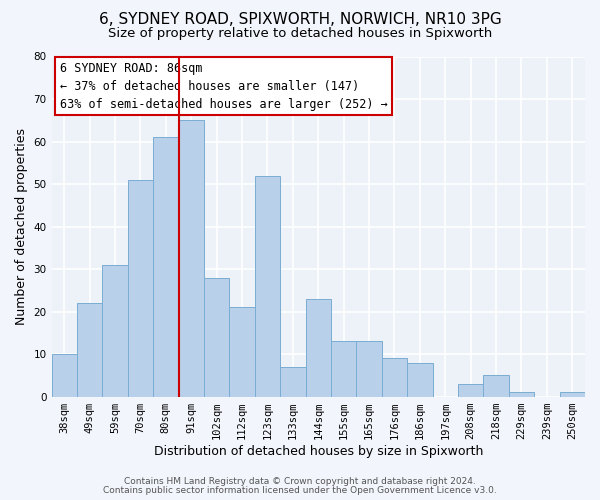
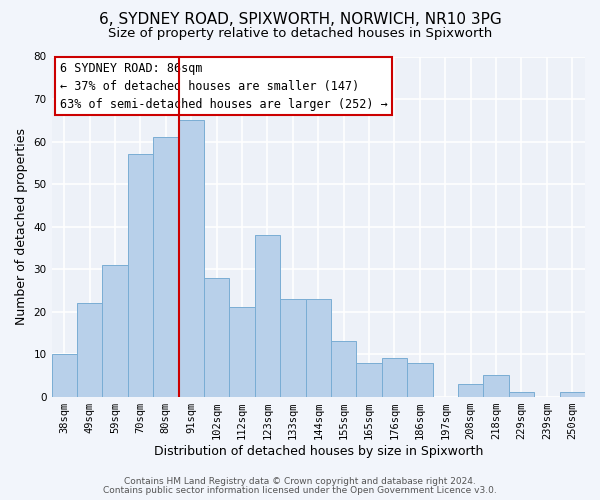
70sqm: 51 -> 57
123sqm: 52 -> 38
133sqm: 7 -> 23
165sqm: 13 -> 8
